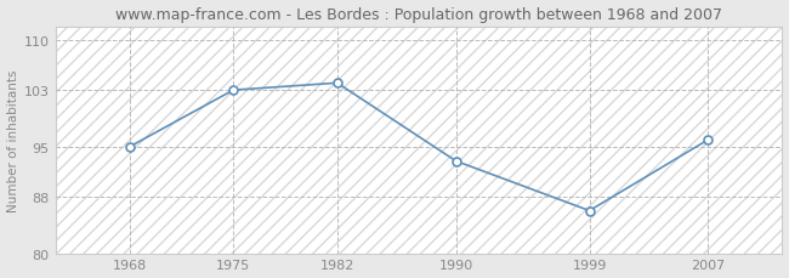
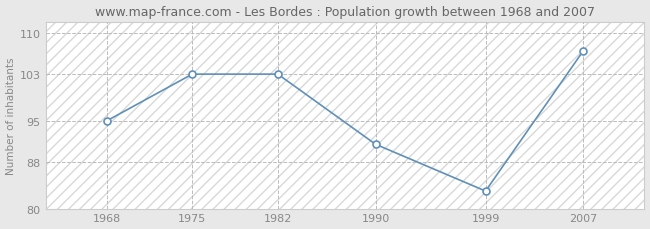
1982: 104 -> 103
1990: 93 -> 91
1999: 86 -> 83
2007: 96 -> 107
